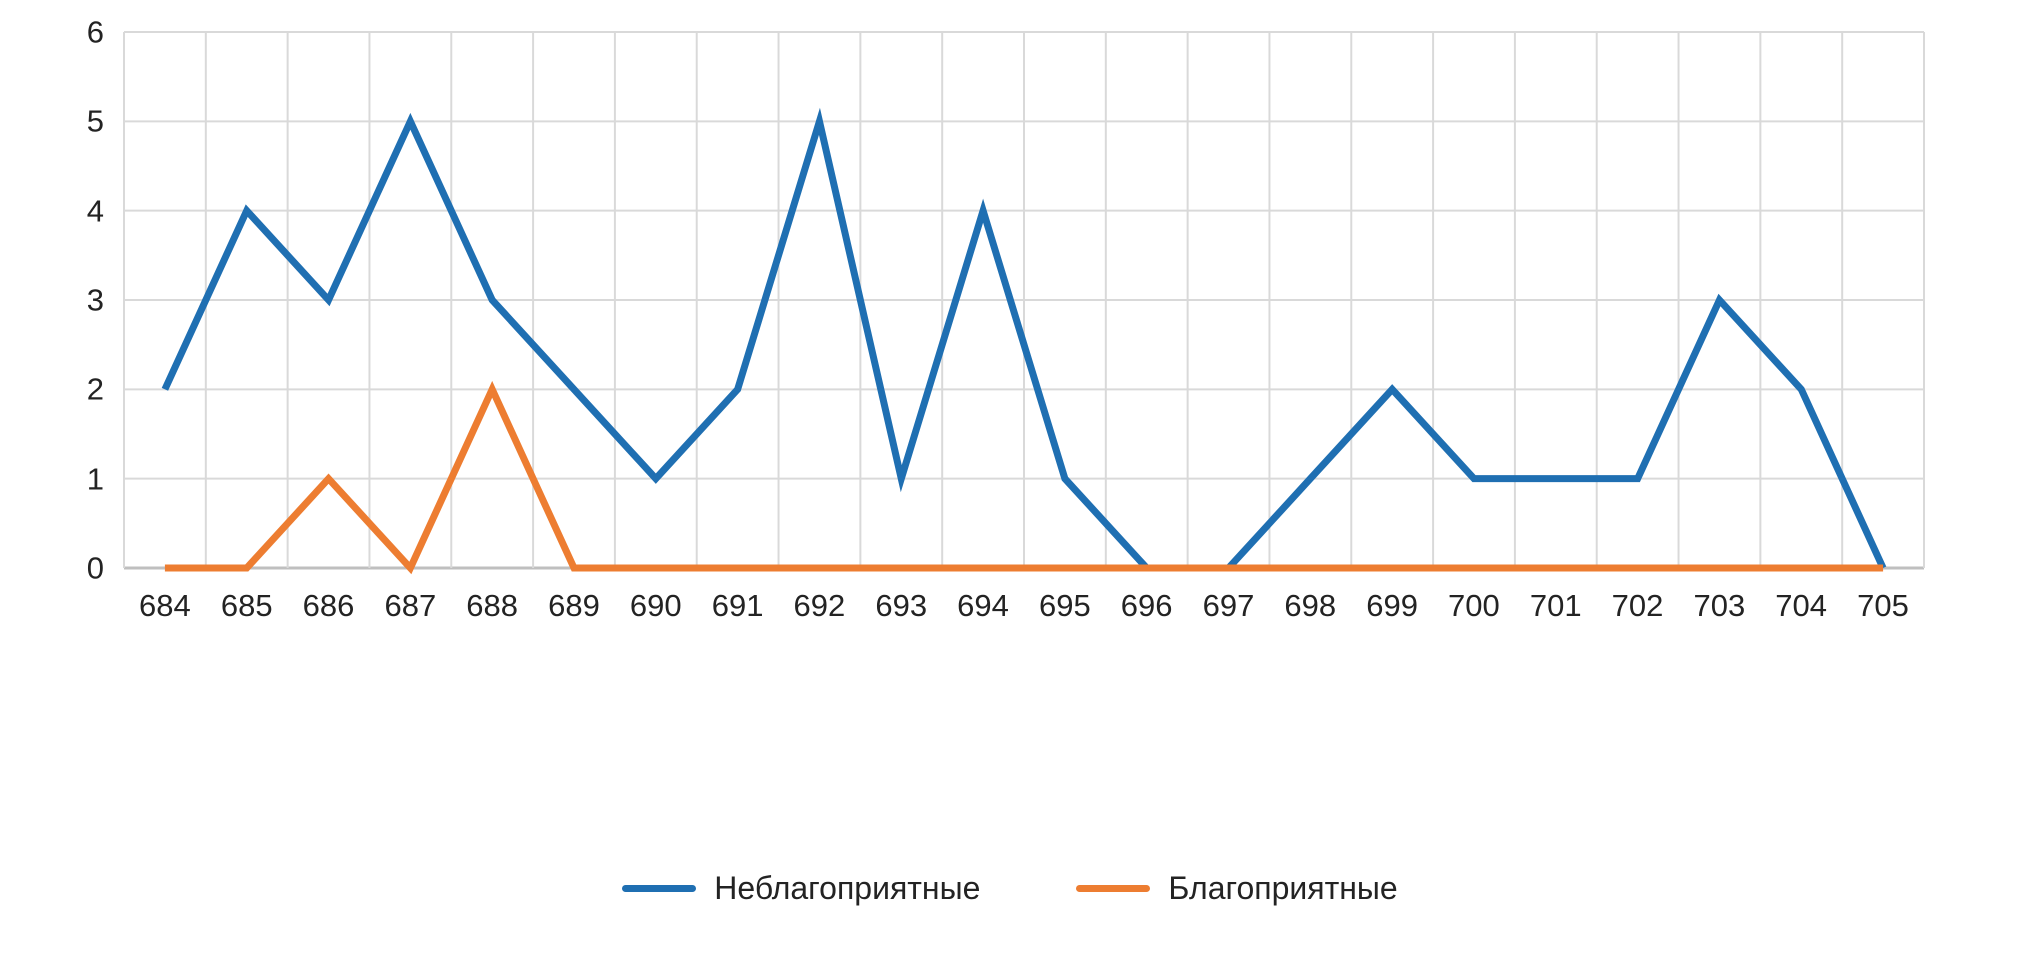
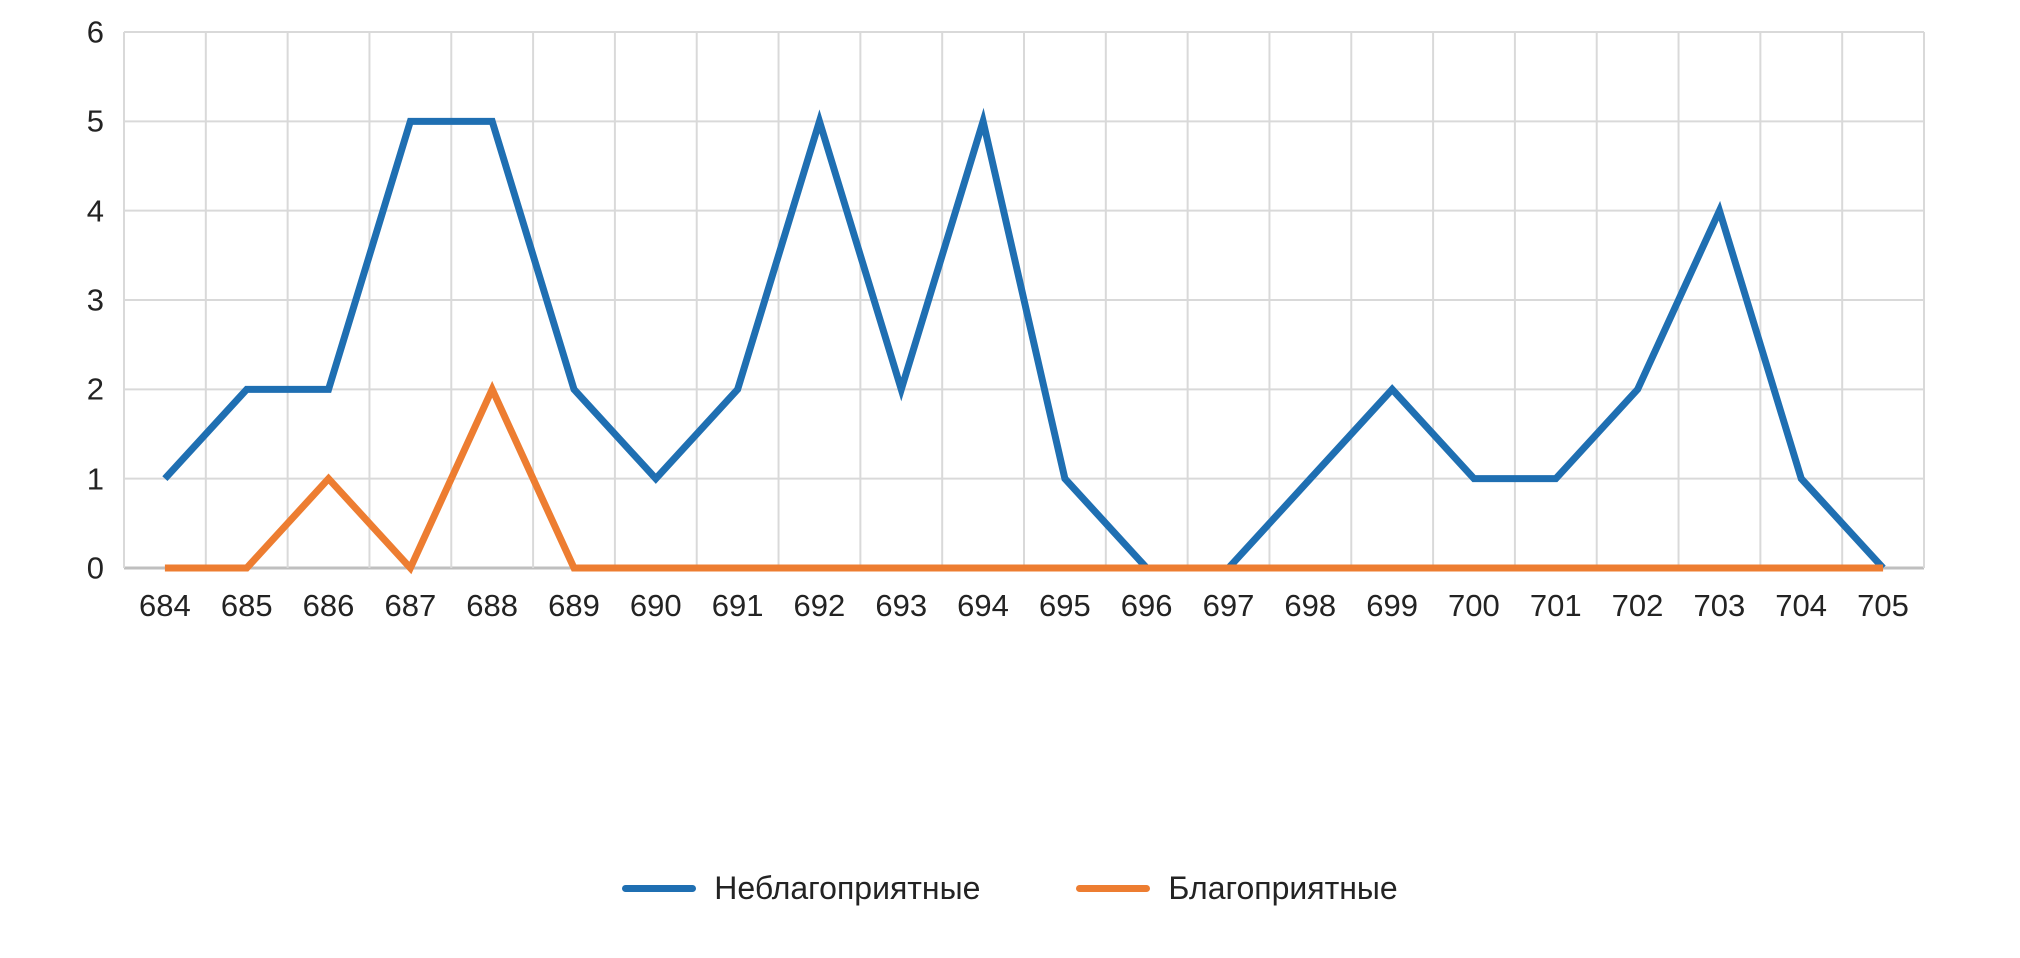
Неблагоприятные/684: 2 -> 1
Неблагоприятные/685: 4 -> 2
Неблагоприятные/686: 3 -> 2
Неблагоприятные/688: 3 -> 5
Неблагоприятные/693: 1 -> 2
Неблагоприятные/694: 4 -> 5
Неблагоприятные/702: 1 -> 2
Неблагоприятные/703: 3 -> 4
Неблагоприятные/704: 2 -> 1
